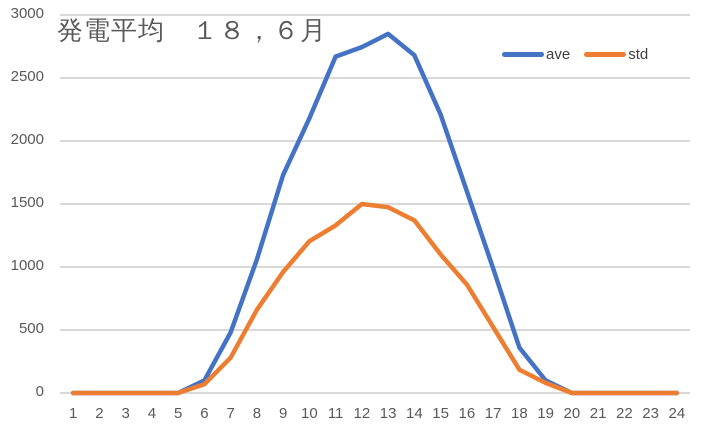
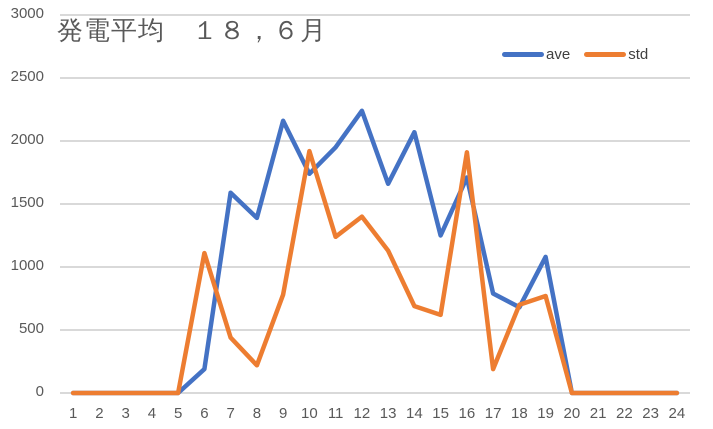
ave/6: 100 -> 190
std/6: 70 -> 1110
ave/7: 480 -> 1590
std/7: 280 -> 440
ave/8: 1060 -> 1390
std/8: 660 -> 220
ave/9: 1730 -> 2160
std/9: 960 -> 780
ave/10: 2180 -> 1740
std/10: 1200 -> 1920
ave/11: 2670 -> 1950
std/11: 1330 -> 1240
ave/12: 2740 -> 2240
std/12: 1500 -> 1400
ave/13: 2850 -> 1660
std/13: 1480 -> 1130
ave/14: 2680 -> 2070
std/14: 1370 -> 690
ave/15: 2210 -> 1250
std/15: 1100 -> 620
ave/16: 1600 -> 1710
std/16: 860 -> 1910
ave/17: 990 -> 790
std/17: 520 -> 190
ave/18: 360 -> 680
std/18: 180 -> 700
ave/19: 100 -> 1080
std/19: 80 -> 770
